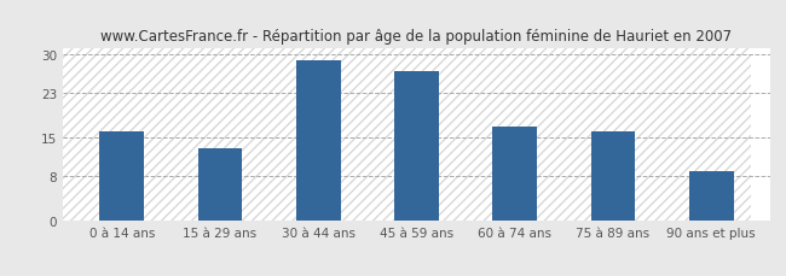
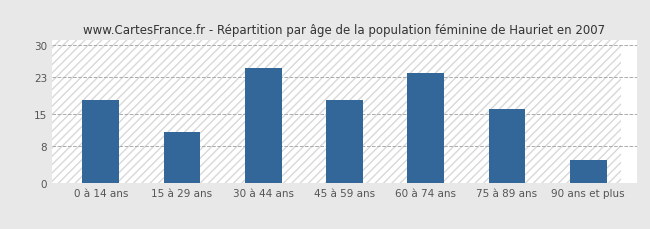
0 à 14 ans: 16 -> 18
15 à 29 ans: 13 -> 11
30 à 44 ans: 29 -> 25
45 à 59 ans: 27 -> 18
60 à 74 ans: 17 -> 24
90 ans et plus: 9 -> 5
